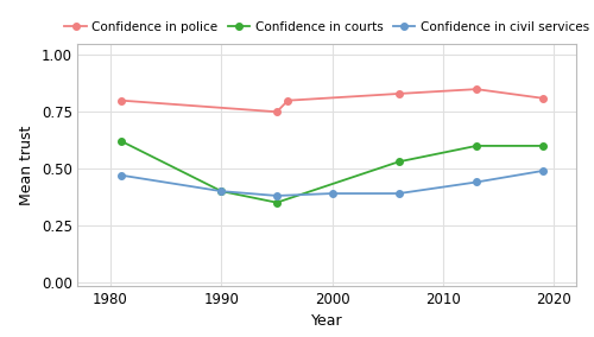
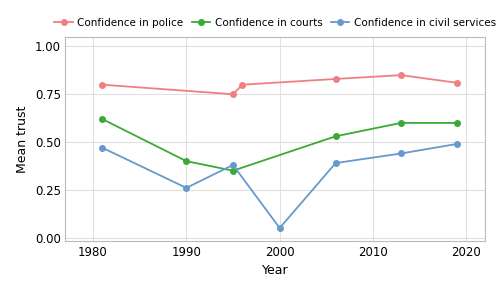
Confidence in civil services/1990: 0.40 -> 0.26
Confidence in civil services/2000: 0.39 -> 0.05
